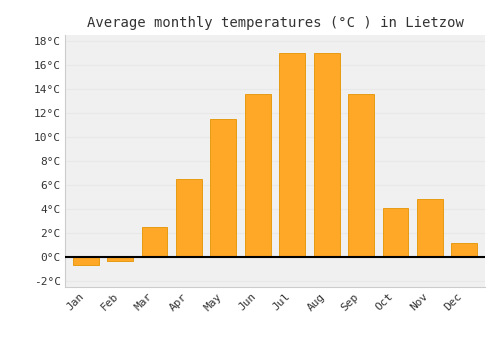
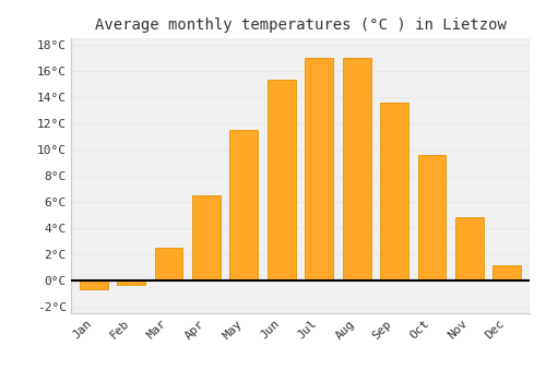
Jun: 13.6°C -> 15.3°C
Oct: 4.1°C -> 9.6°C
